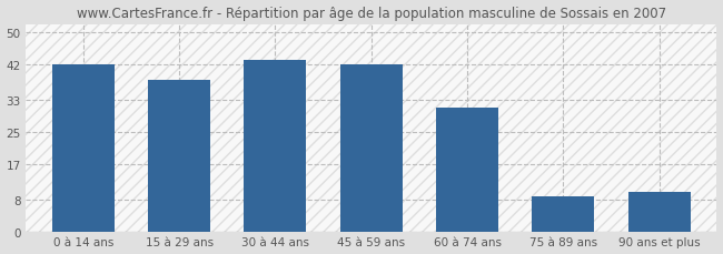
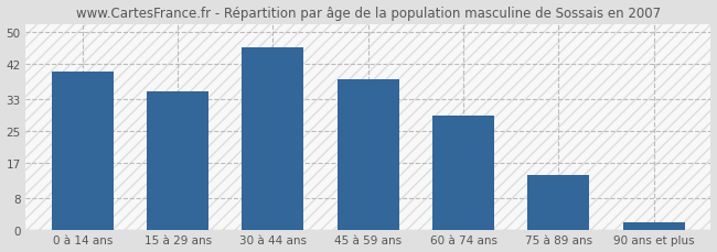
0 à 14 ans: 42 -> 40
15 à 29 ans: 38 -> 35
30 à 44 ans: 43 -> 46
45 à 59 ans: 42 -> 38
60 à 74 ans: 31 -> 29
75 à 89 ans: 9 -> 14
90 ans et plus: 10 -> 2
